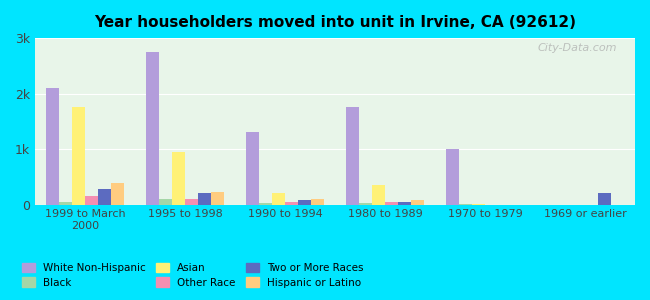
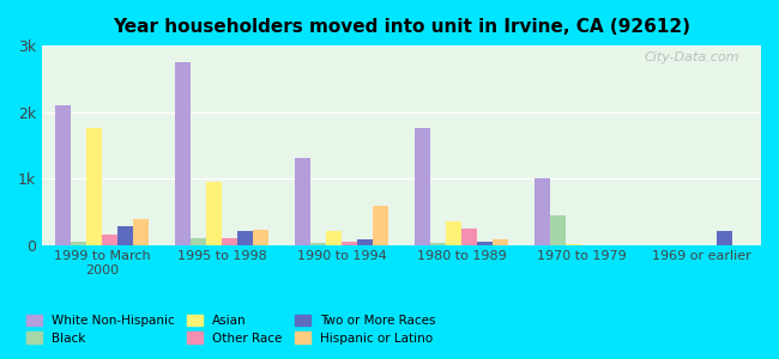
Hispanic or Latino/1990 to 1994: 0.10k -> 0.58k
Other Race/1980 to 1989: 0.05k -> 0.24k
Black/1970 to 1979: 0.01k -> 0.44k
